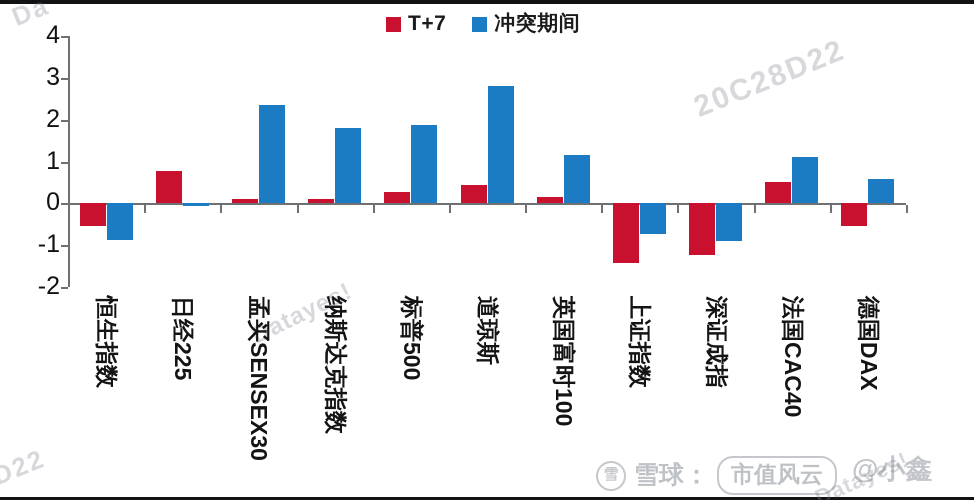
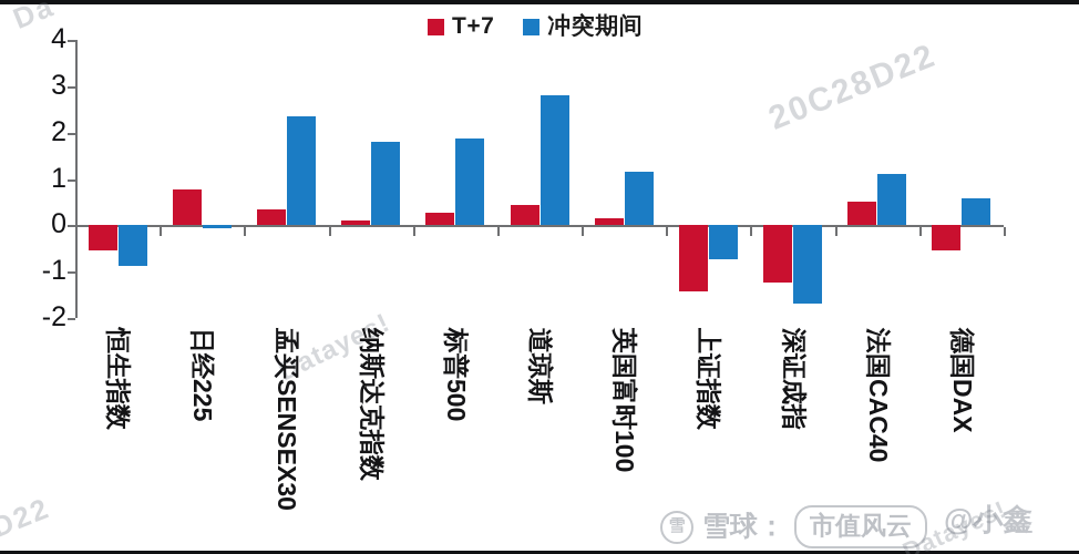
T+7/孟买SENSEX30: 0.1 -> 0.3
冲突期间/深证成指: -0.9 -> -1.7
